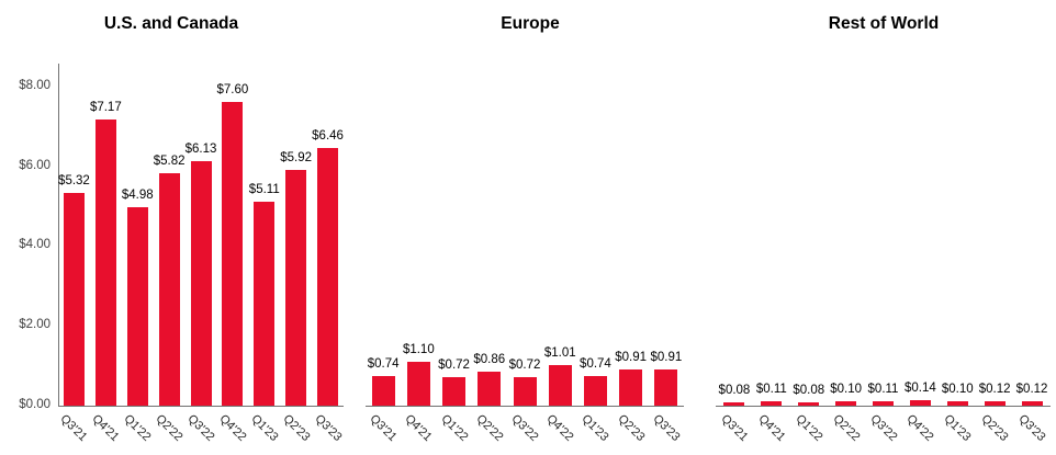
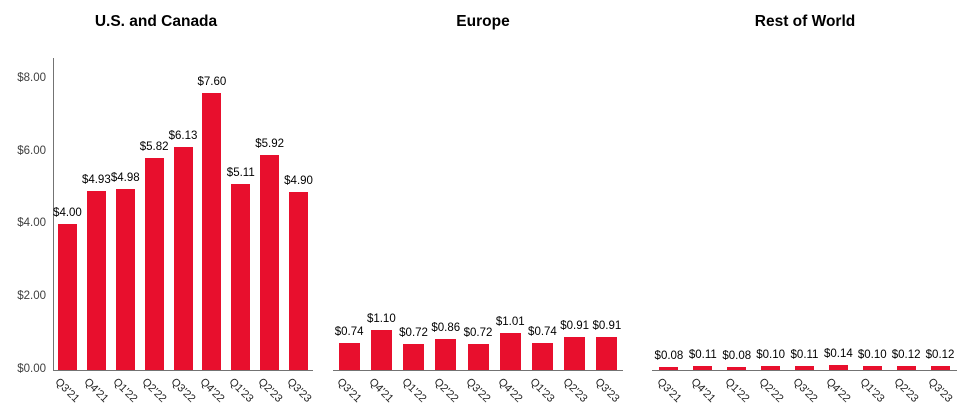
U.S. and Canada/Q3'21: $5.32 -> $4.00
U.S. and Canada/Q4'21: $7.17 -> $4.93
U.S. and Canada/Q3'23: $6.46 -> $4.90
